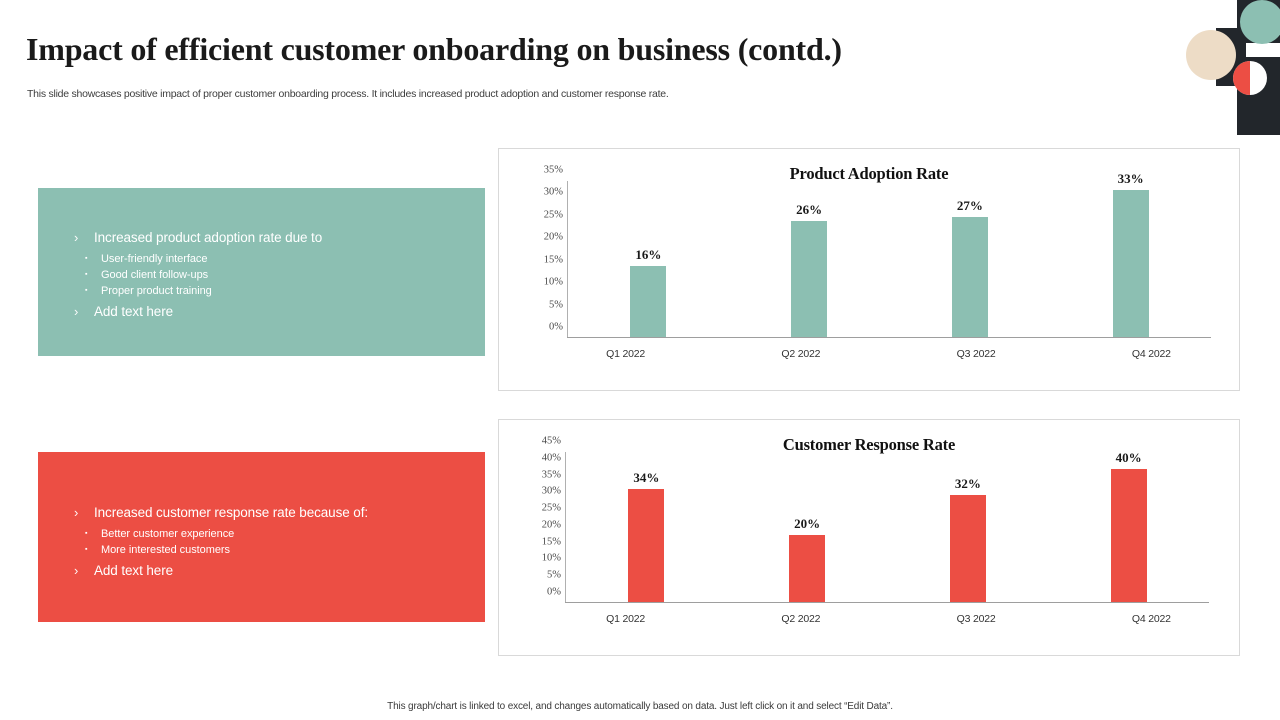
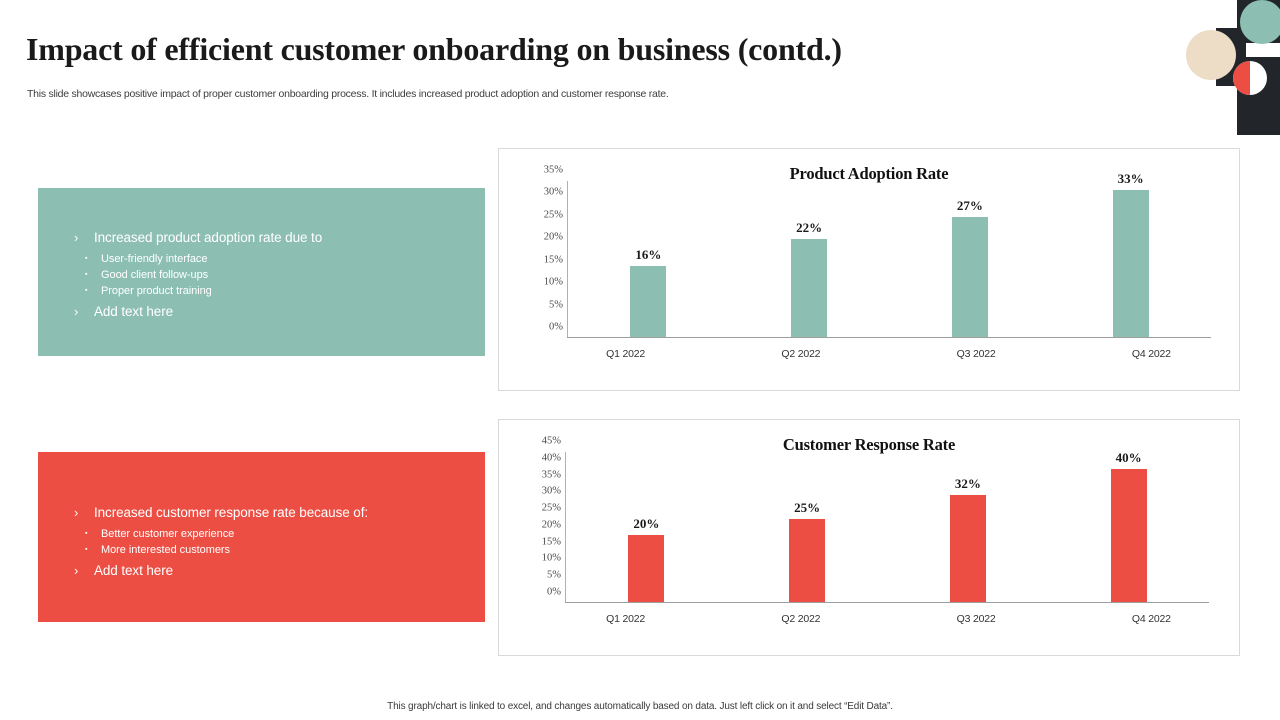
Product Adoption Rate/Q2 2022: 26% -> 22%
Customer Response Rate/Q1 2022: 34% -> 20%
Customer Response Rate/Q2 2022: 20% -> 25%
